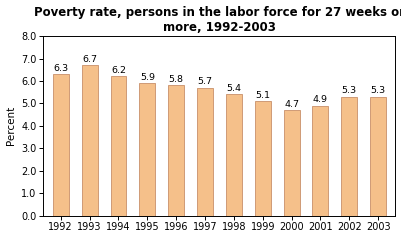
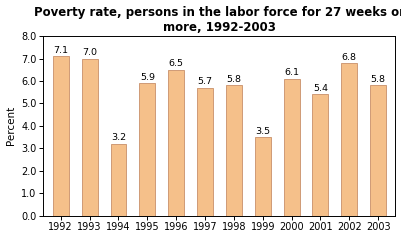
1992: 6.3 -> 7.1
1993: 6.7 -> 7.0
1994: 6.2 -> 3.2
1996: 5.8 -> 6.5
1998: 5.4 -> 5.8
1999: 5.1 -> 3.5
2000: 4.7 -> 6.1
2001: 4.9 -> 5.4
2002: 5.3 -> 6.8
2003: 5.3 -> 5.8
